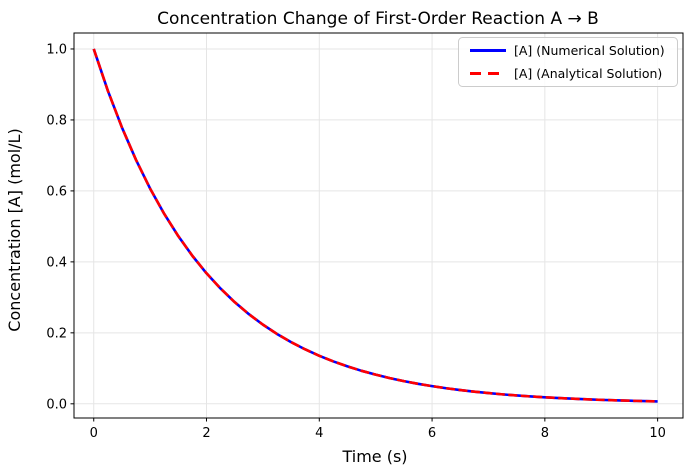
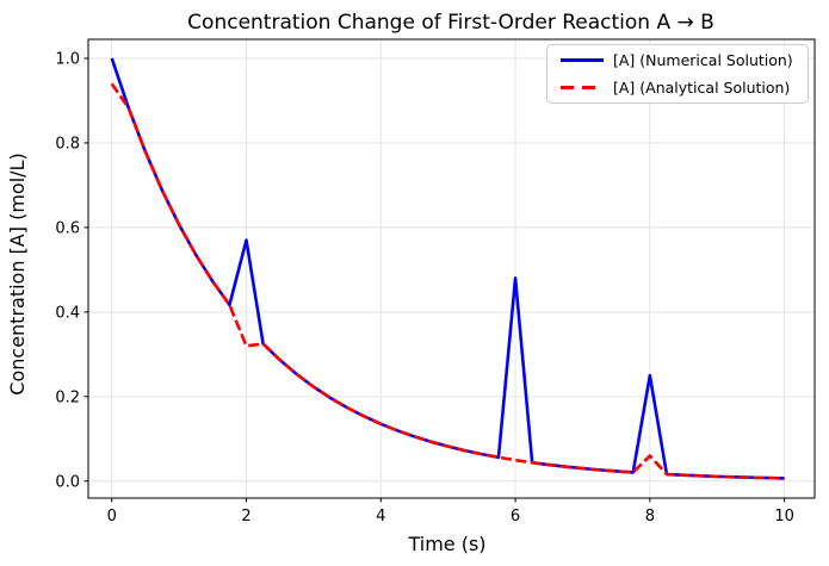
[A] (Analytical Solution)/0: 1.00 -> 0.94
[A] (Numerical Solution)/2: 0.37 -> 0.57
[A] (Analytical Solution)/2: 0.37 -> 0.32
[A] (Numerical Solution)/6: 0.05 -> 0.48
[A] (Numerical Solution)/8: 0.02 -> 0.25
[A] (Analytical Solution)/8: 0.02 -> 0.06
